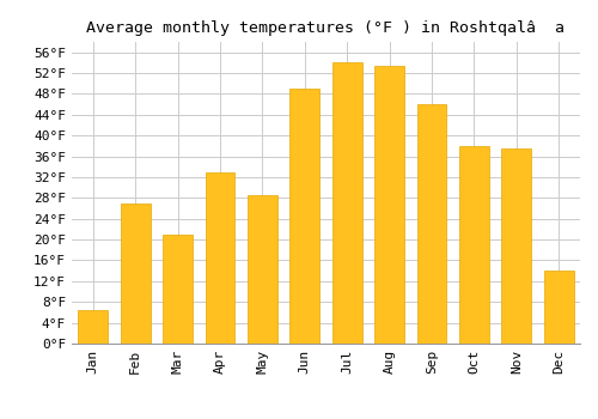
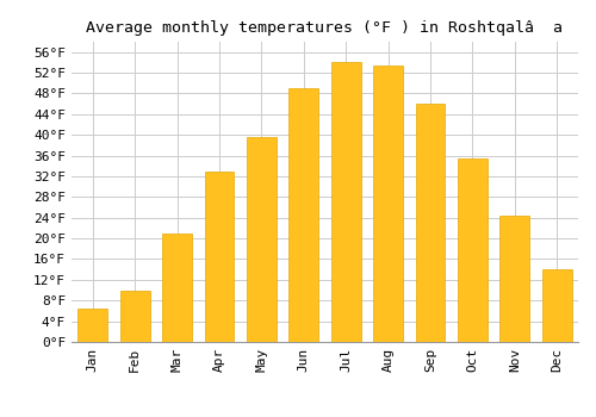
Feb: 27.0°F -> 10.0°F
May: 28.5°F -> 39.5°F
Oct: 38.0°F -> 35.5°F
Nov: 37.5°F -> 24.5°F
